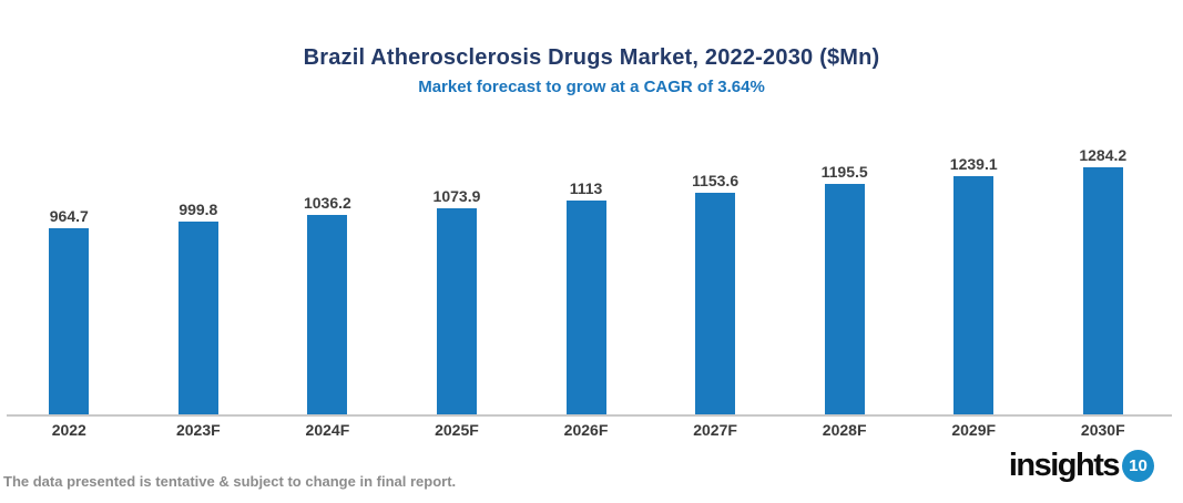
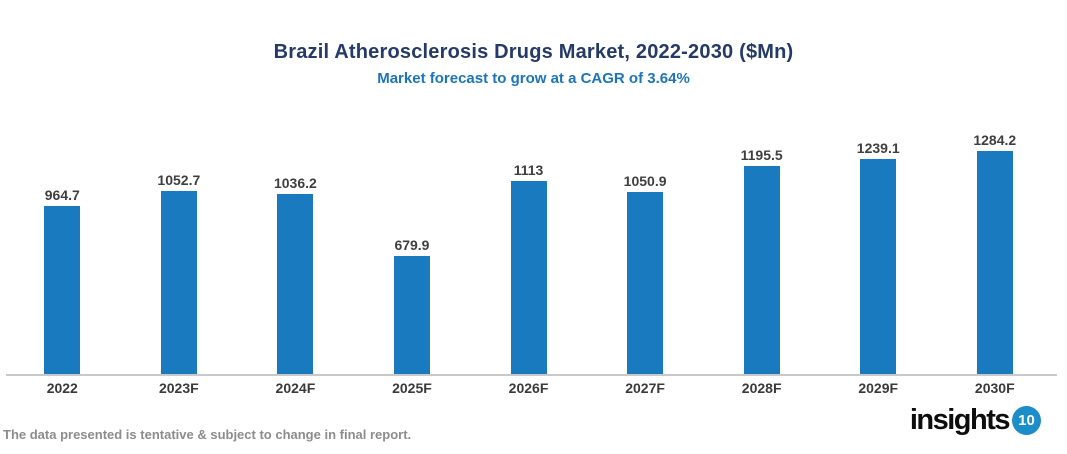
2023F: 999.8 -> 1052.7
2025F: 1073.9 -> 679.9
2027F: 1153.6 -> 1050.9
